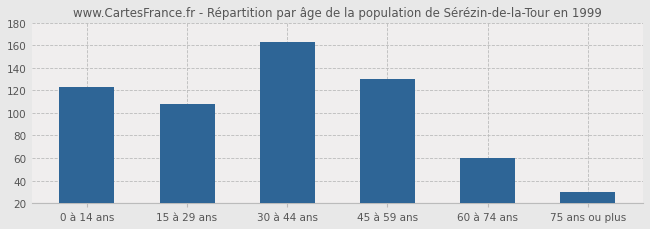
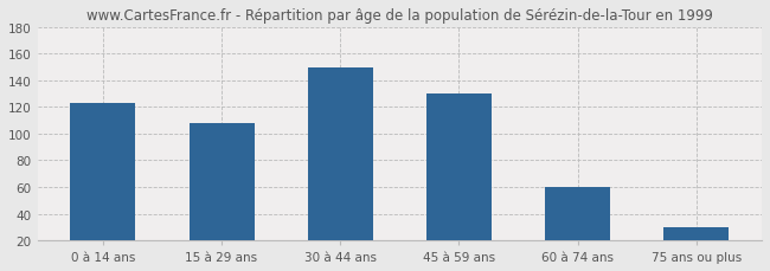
30 à 44 ans: 163 -> 150
